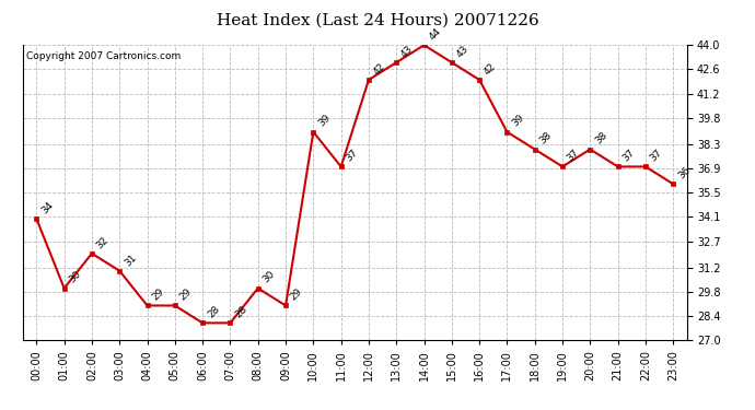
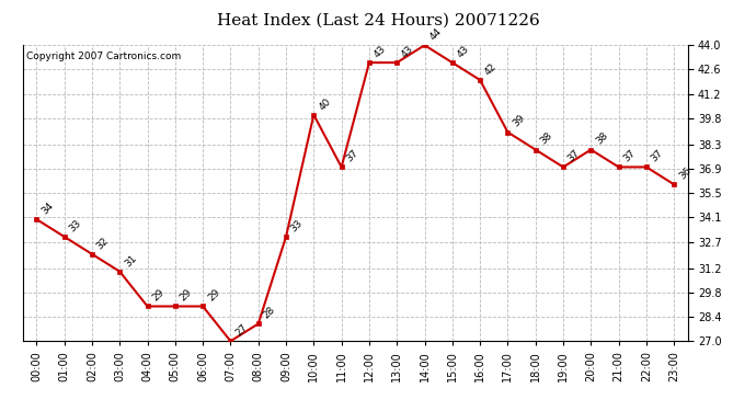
01:00: 30 -> 33
06:00: 28 -> 29
07:00: 28 -> 27
08:00: 30 -> 28
09:00: 29 -> 33
10:00: 39 -> 40
12:00: 42 -> 43
